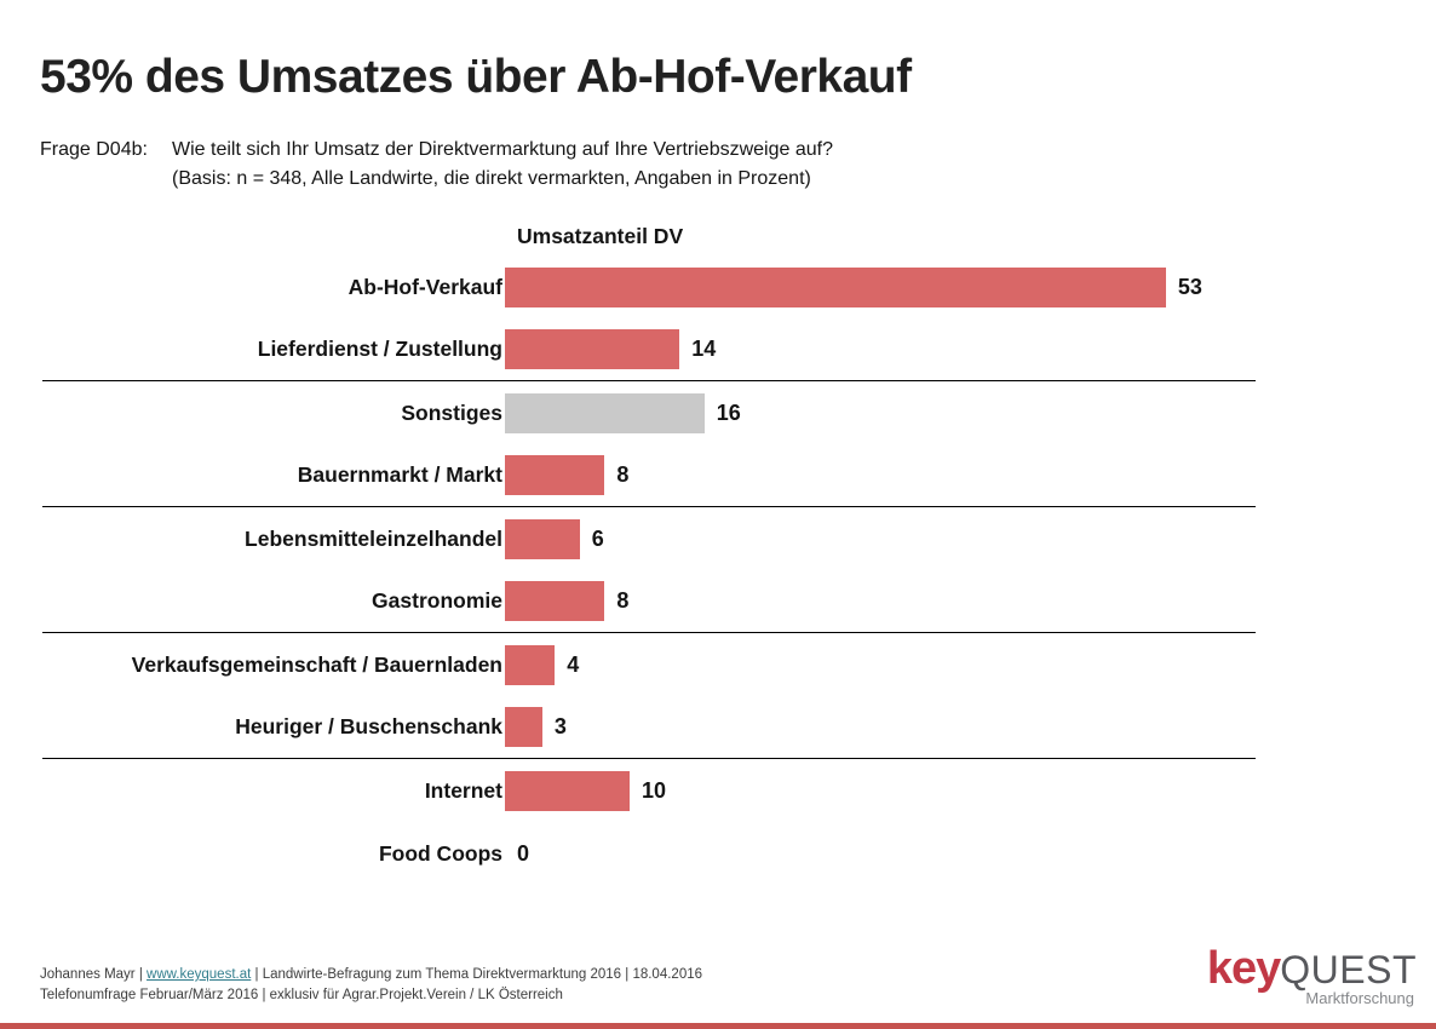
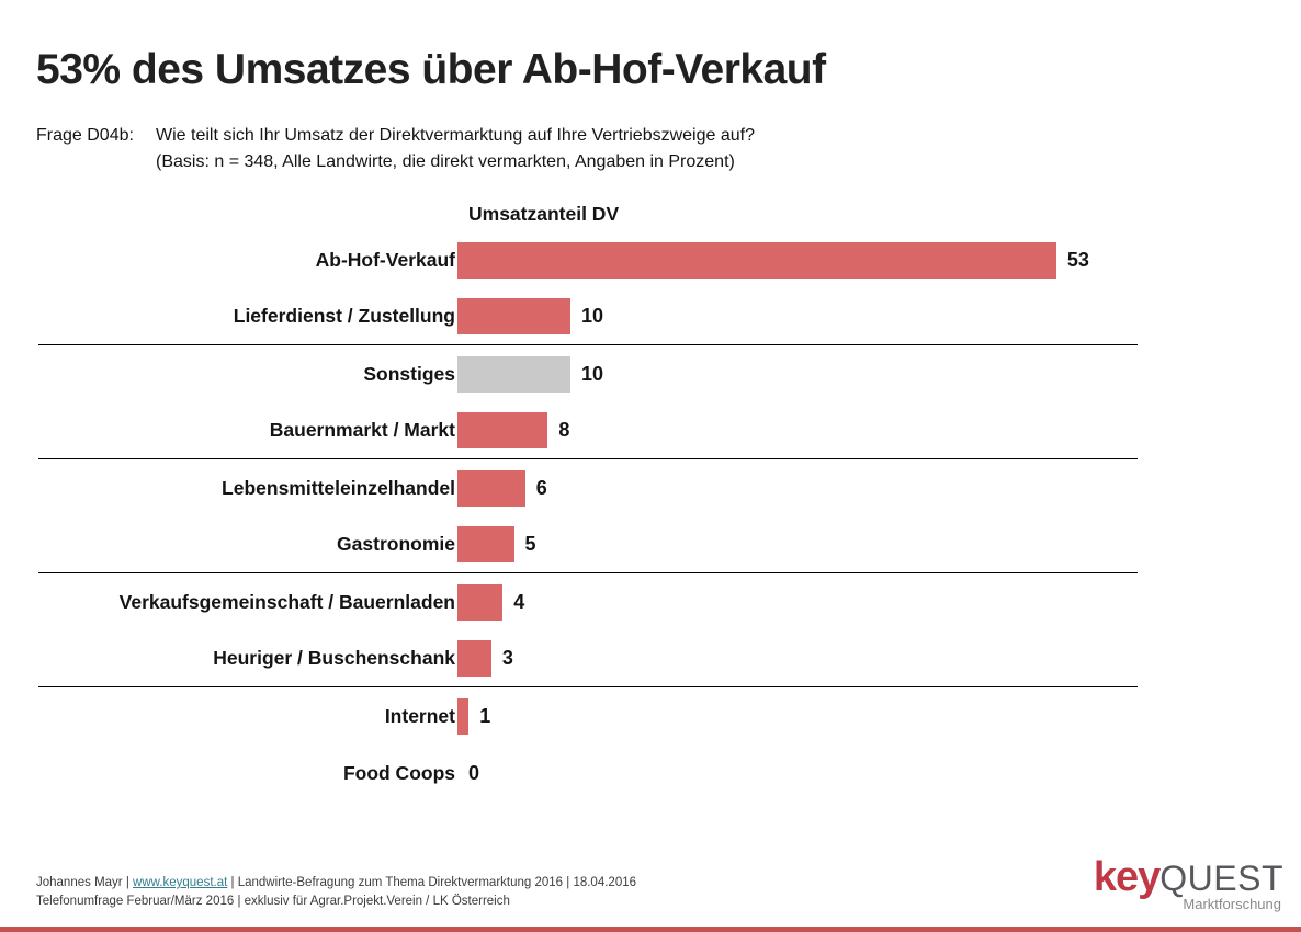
Lieferdienst / Zustellung: 14 -> 10
Sonstiges: 16 -> 10
Gastronomie: 8 -> 5
Internet: 10 -> 1
